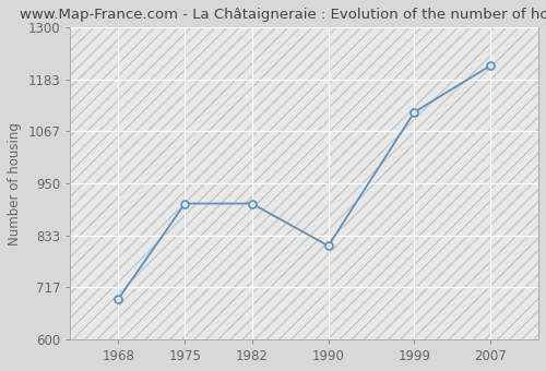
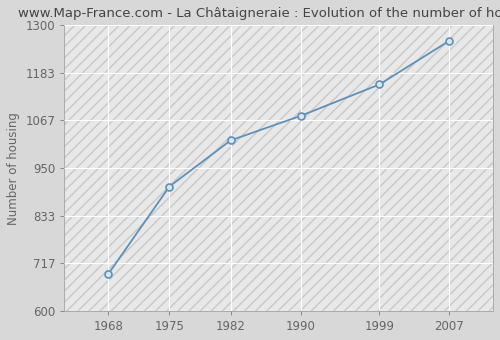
1982: 905 -> 1018
1990: 810 -> 1078
1999: 1110 -> 1155
2007: 1215 -> 1262
